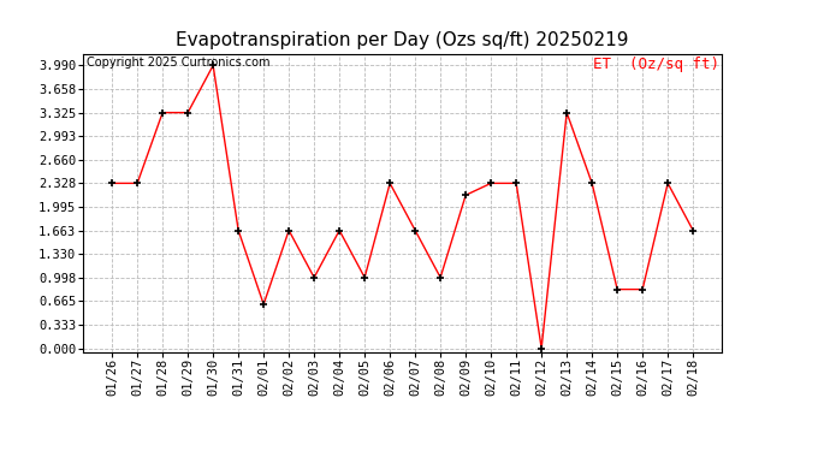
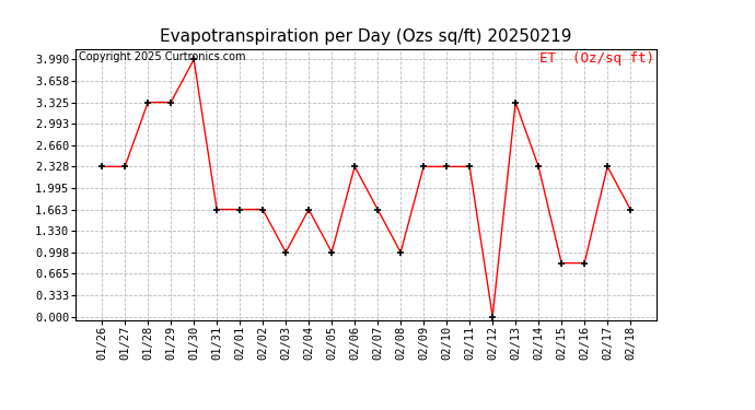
02/01: 0.62 -> 1.66
02/09: 2.16 -> 2.33
